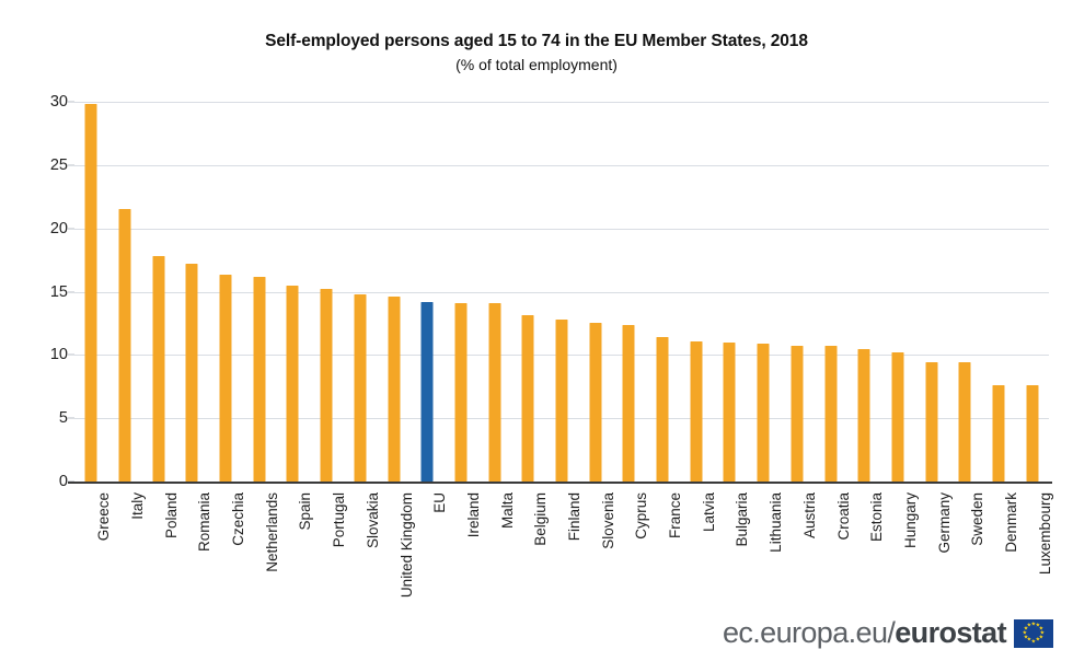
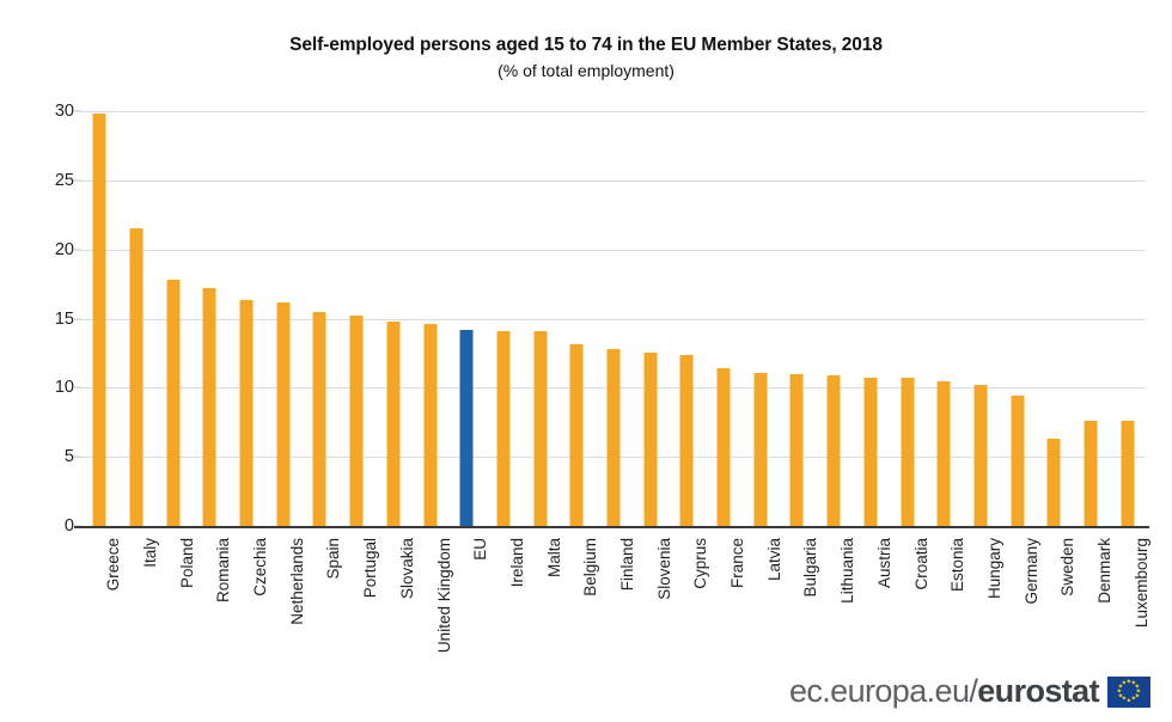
Sweden: 9.4 -> 6.3
